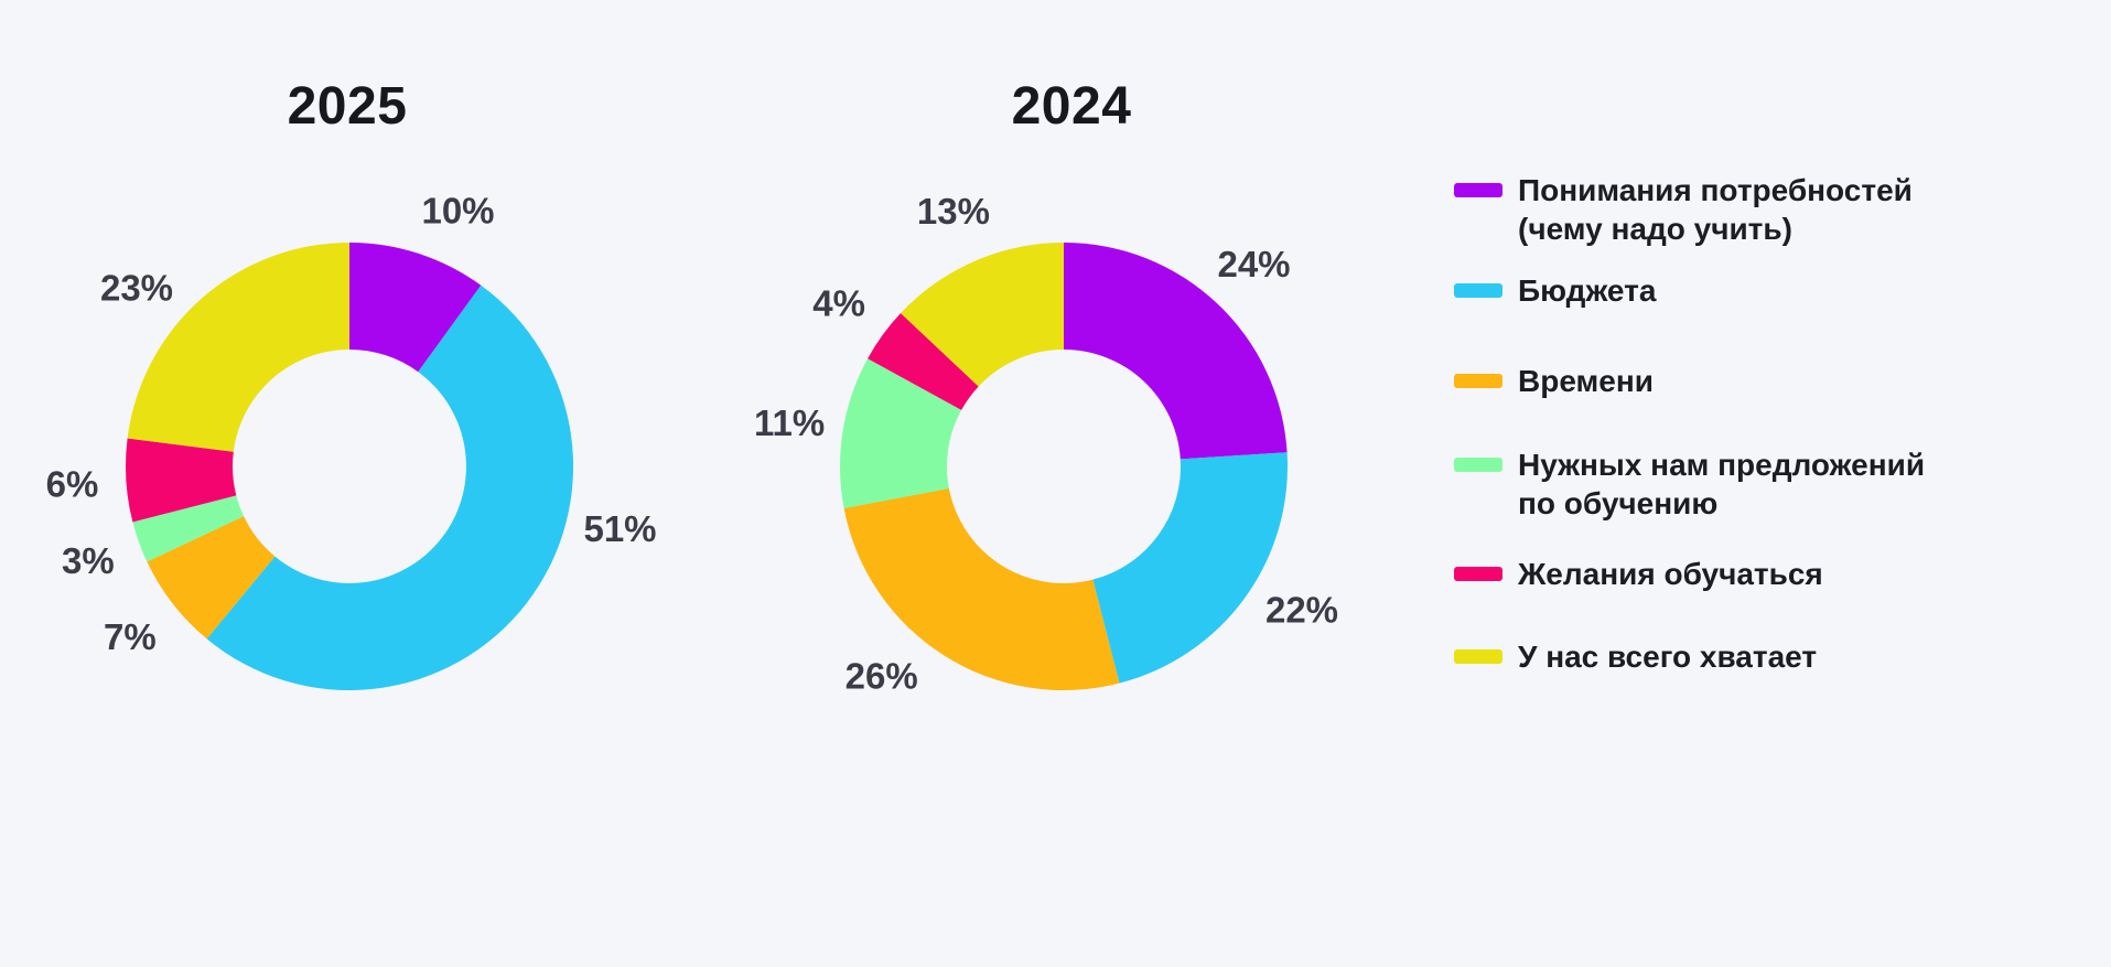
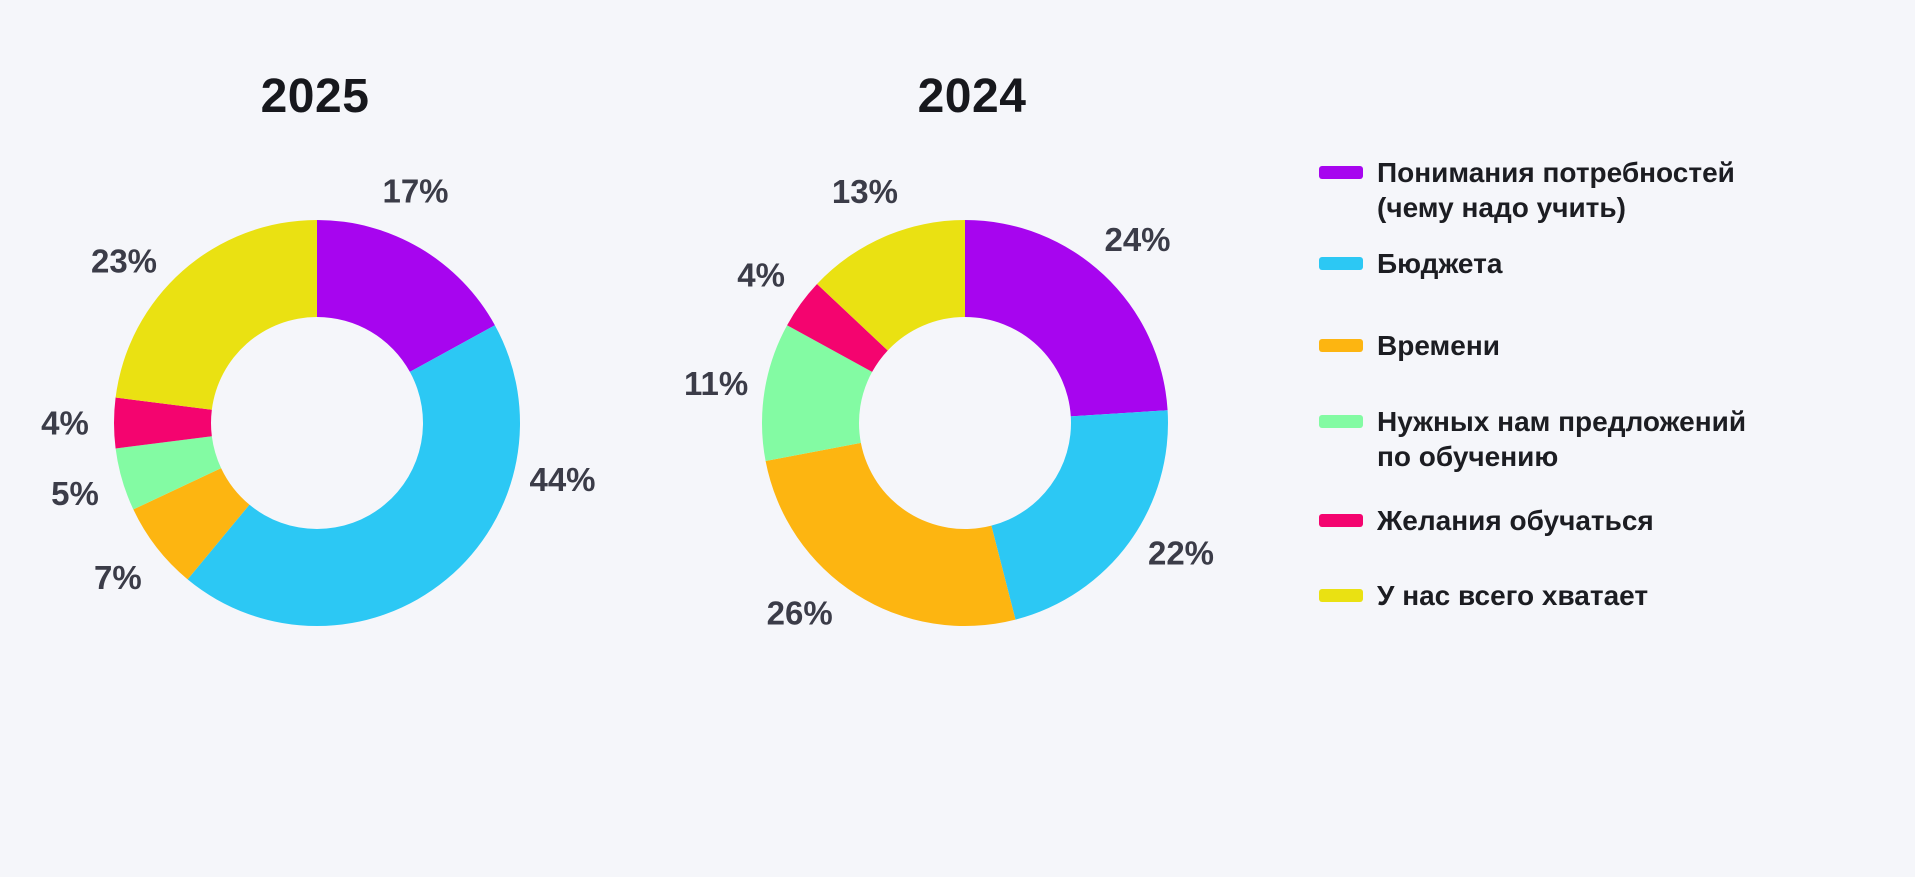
2025/Понимания потребностей (чему надо учить): 10% -> 17%
2025/Бюджета: 51% -> 44%
2025/Нужных нам предложений по обучению: 3% -> 5%
2025/Желания обучаться: 6% -> 4%
